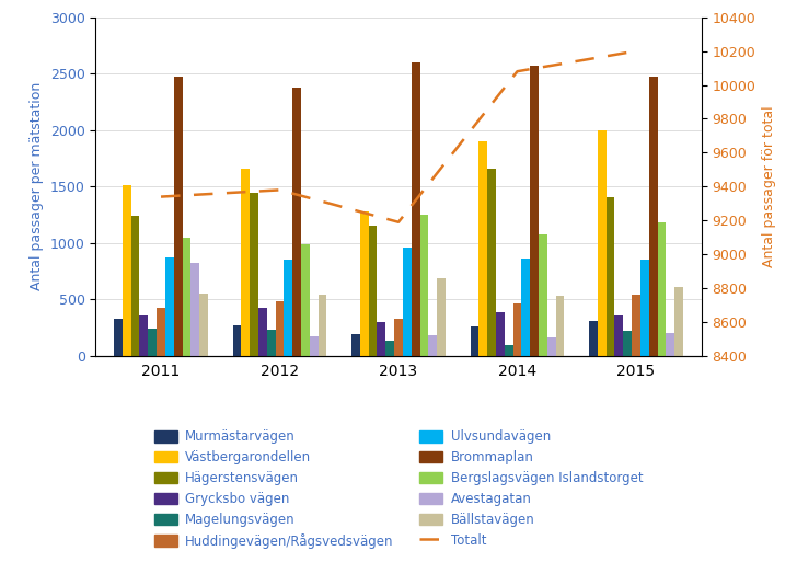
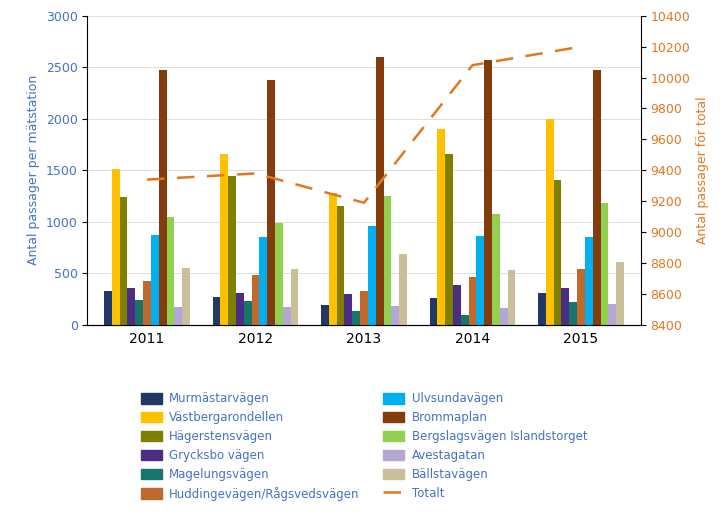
Avestagatan/2011: 820 -> 170
Grycksbo vägen/2012: 430 -> 310
